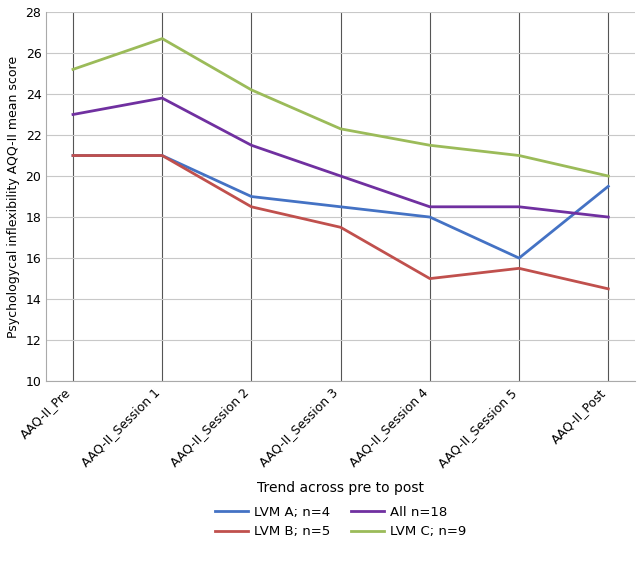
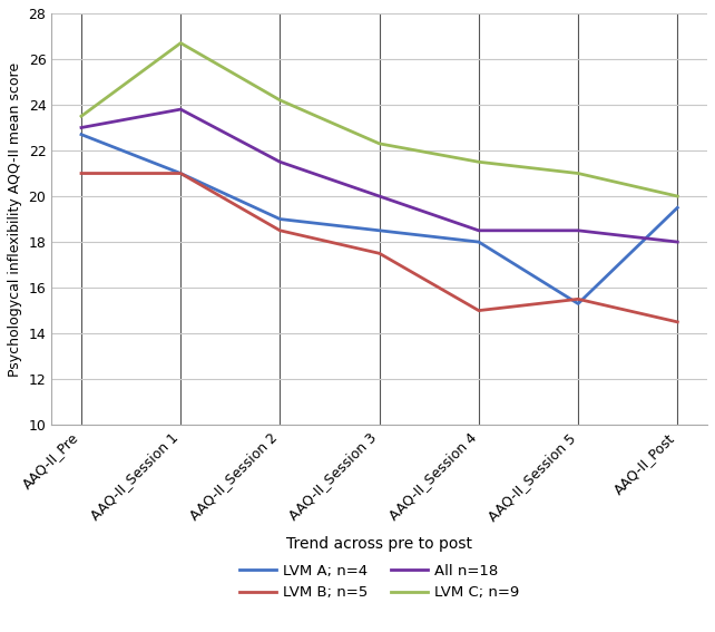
LVM A; n=4/AAQ-II_Pre: 21.0 -> 22.7
LVM C; n=9/AAQ-II_Pre: 25.2 -> 23.5
LVM A; n=4/AAQ-II_Session 5: 16.0 -> 15.3
